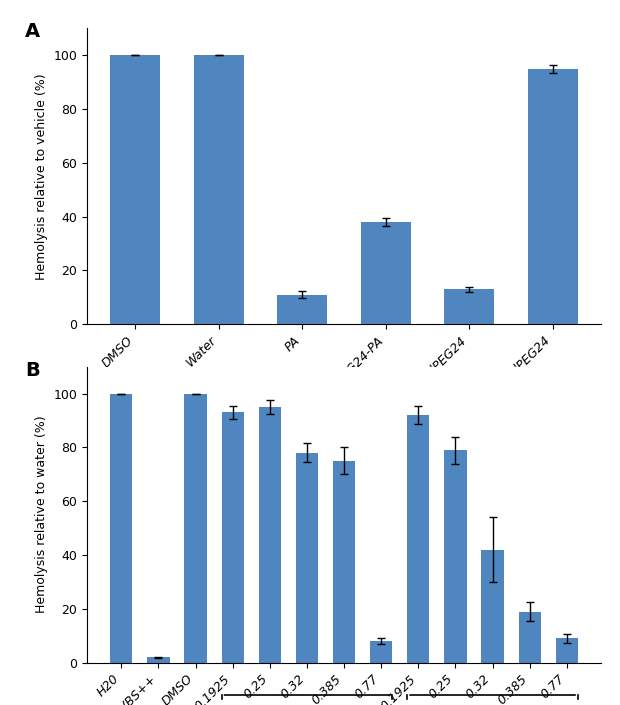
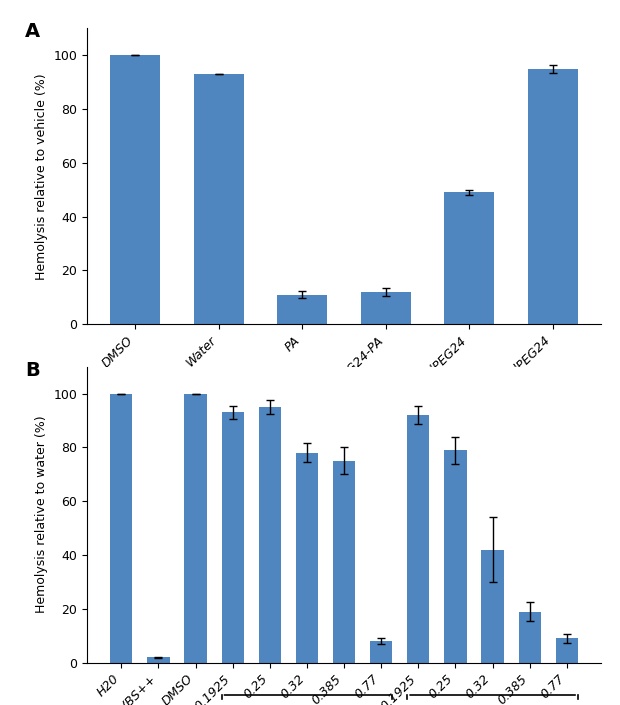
Water: 100 -> 93
dPEG24-PA: 38 -> 12
PA-dPEG24: 13 -> 49
